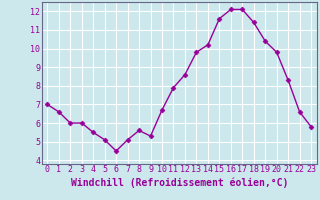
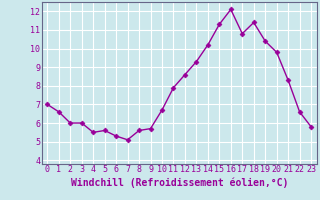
5: 5.1 -> 5.6
6: 4.5 -> 5.3
9: 5.3 -> 5.7
13: 9.8 -> 9.3
15: 11.6 -> 11.3
17: 12.1 -> 10.8
